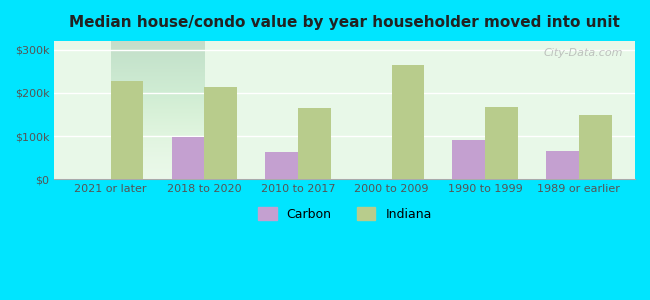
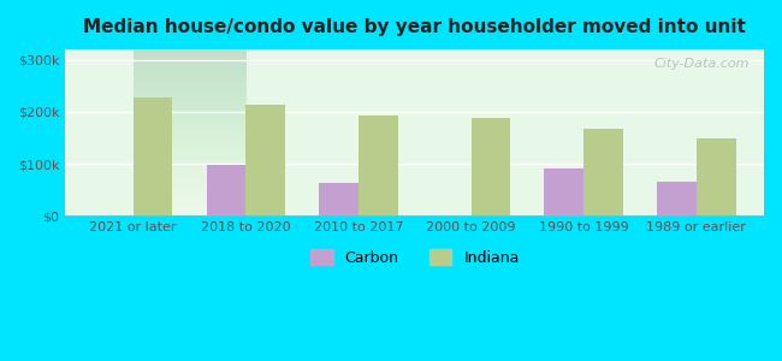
Indiana/2010 to 2017: $165k -> $193k
Indiana/2000 to 2009: $265k -> $188k
